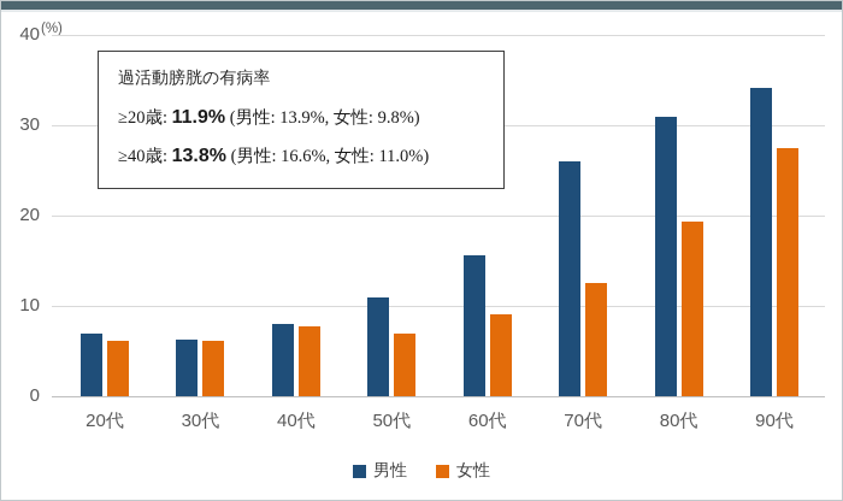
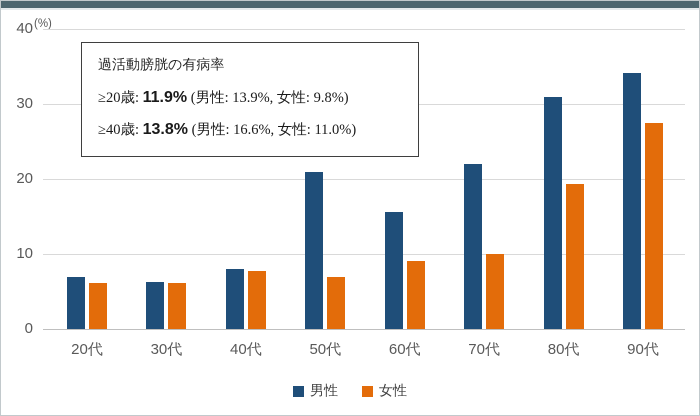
男性/50代: 11 -> 21
男性/70代: 26 -> 22
女性/70代: 12 -> 10
